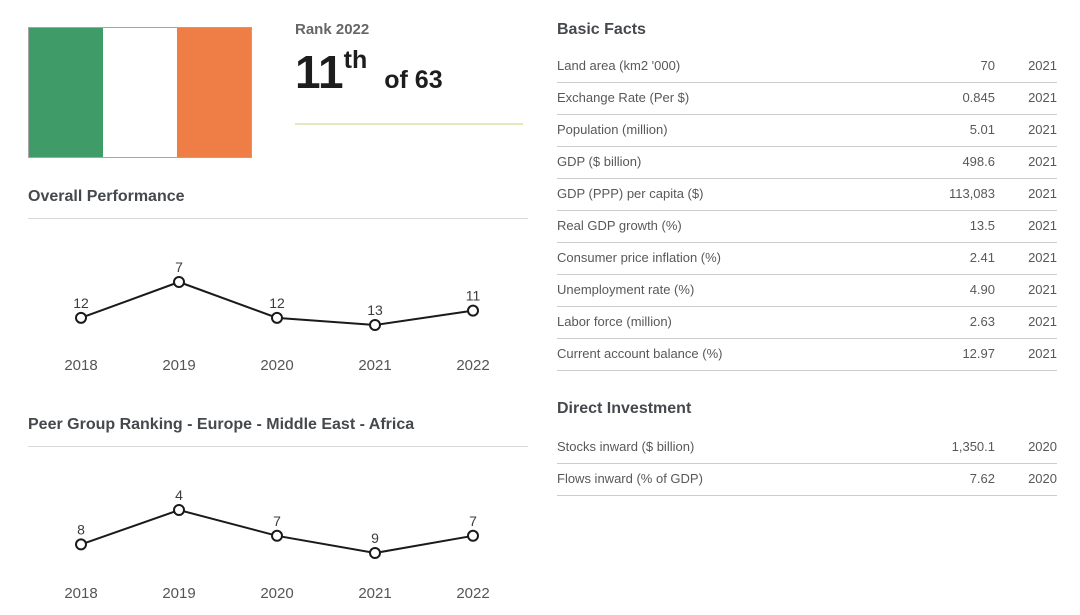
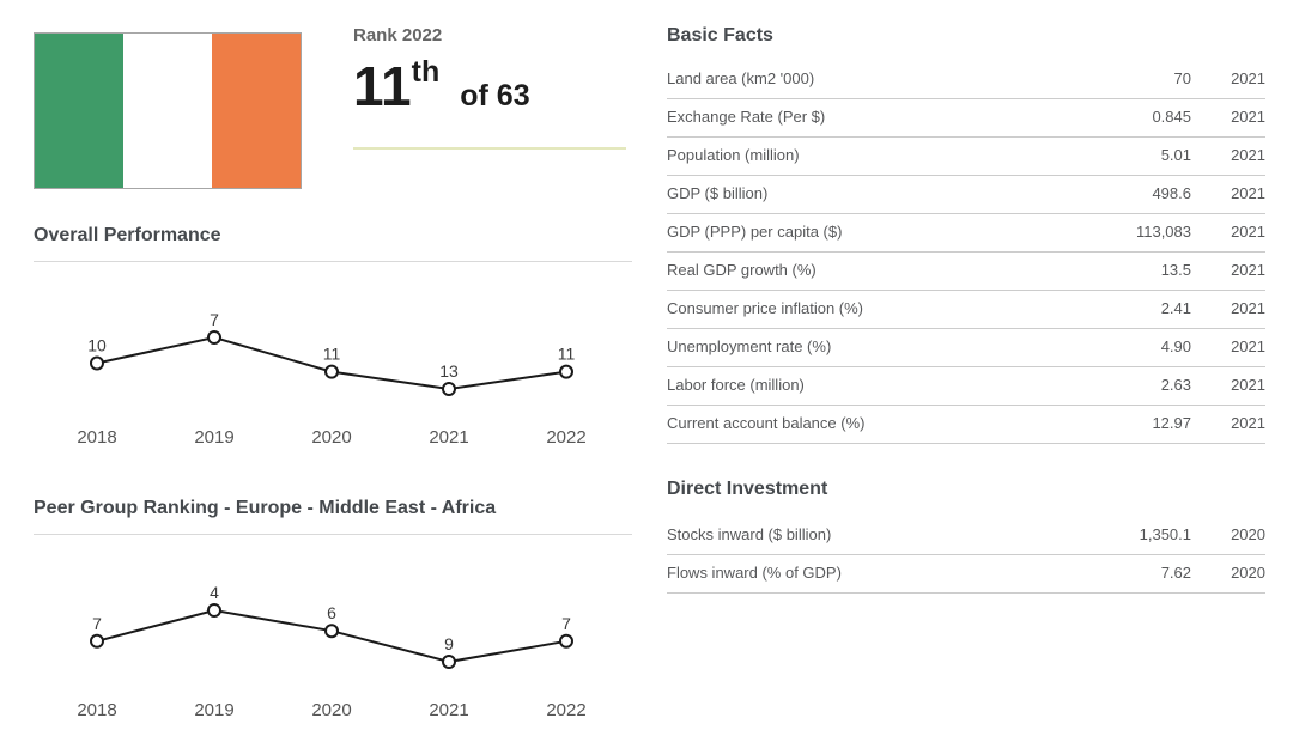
Overall Performance/2018: 12 -> 10
Overall Performance/2020: 12 -> 11
Peer Group Ranking - Europe - Middle East - Africa/2018: 8 -> 7
Peer Group Ranking - Europe - Middle East - Africa/2020: 7 -> 6
